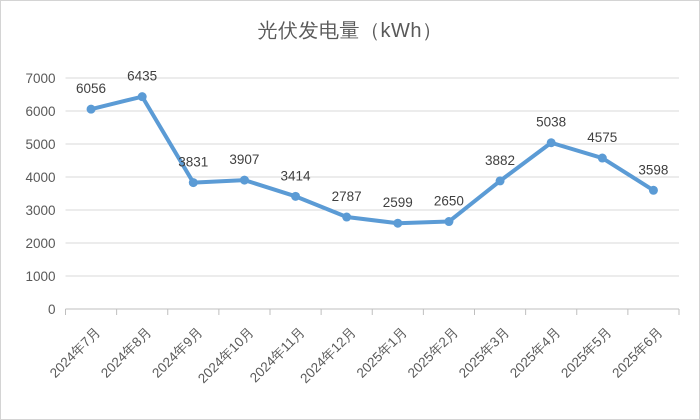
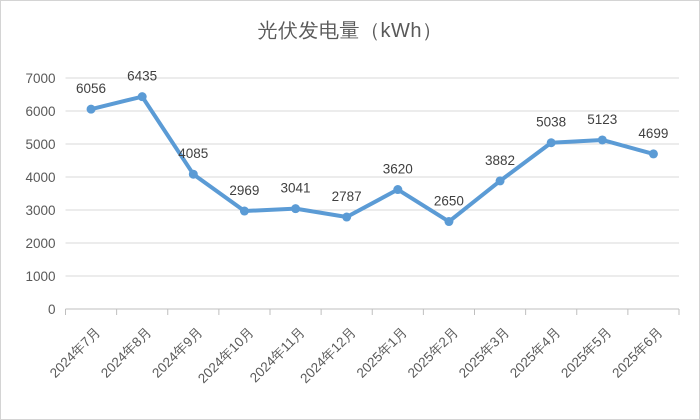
2024年9月: 3831 -> 4085
2024年10月: 3907 -> 2969
2024年11月: 3414 -> 3041
2025年1月: 2599 -> 3620
2025年5月: 4575 -> 5123
2025年6月: 3598 -> 4699
